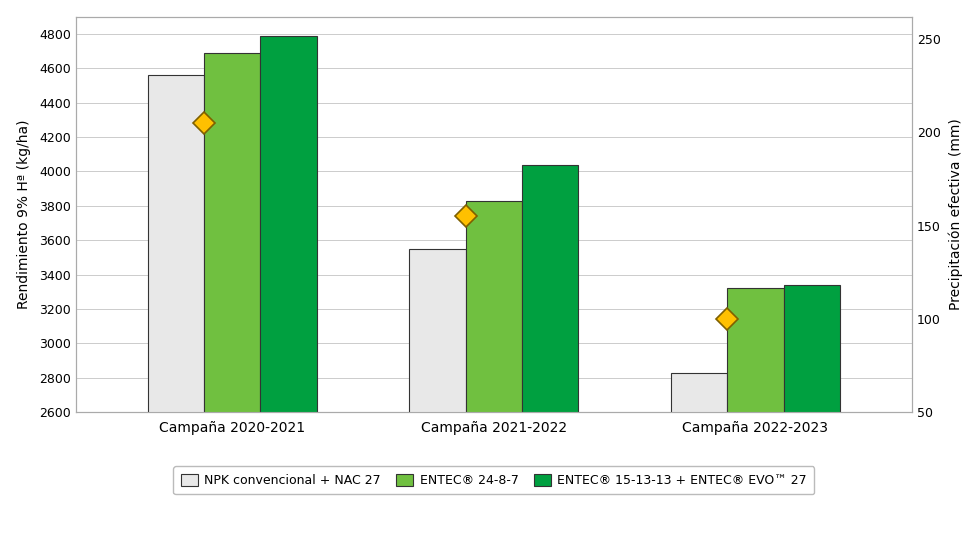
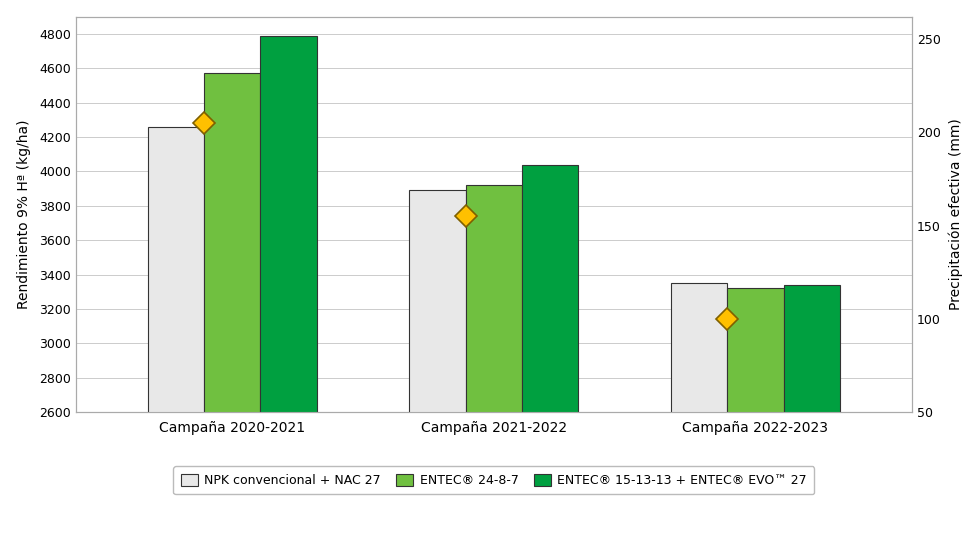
NPK convencional + NAC 27/Campaña 2020-2021: 4560 -> 4260
ENTEC® 24-8-7/Campaña 2020-2021: 4690 -> 4570
NPK convencional + NAC 27/Campaña 2021-2022: 3550 -> 3890
ENTEC® 24-8-7/Campaña 2021-2022: 3830 -> 3920
NPK convencional + NAC 27/Campaña 2022-2023: 2830 -> 3350
